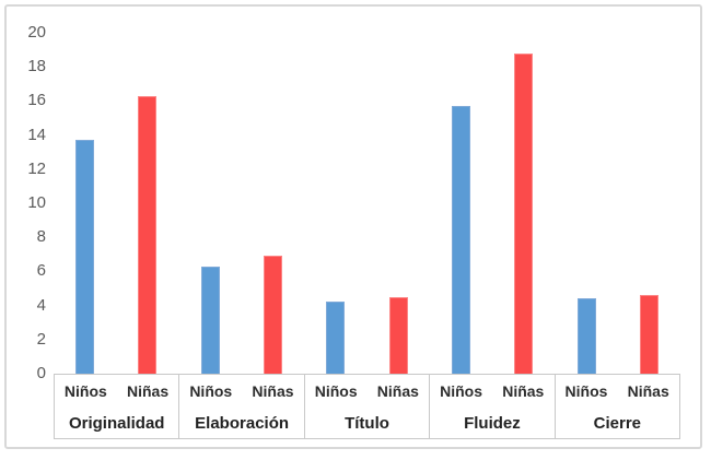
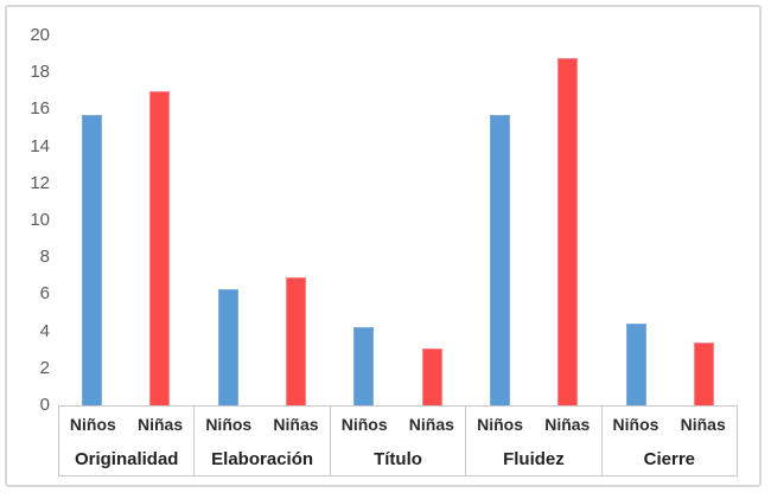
Niños/Originalidad: 13.7 -> 15.7
Niñas/Originalidad: 16.3 -> 17.0
Niñas/Título: 4.5 -> 3.1
Niñas/Cierre: 4.6 -> 3.4
